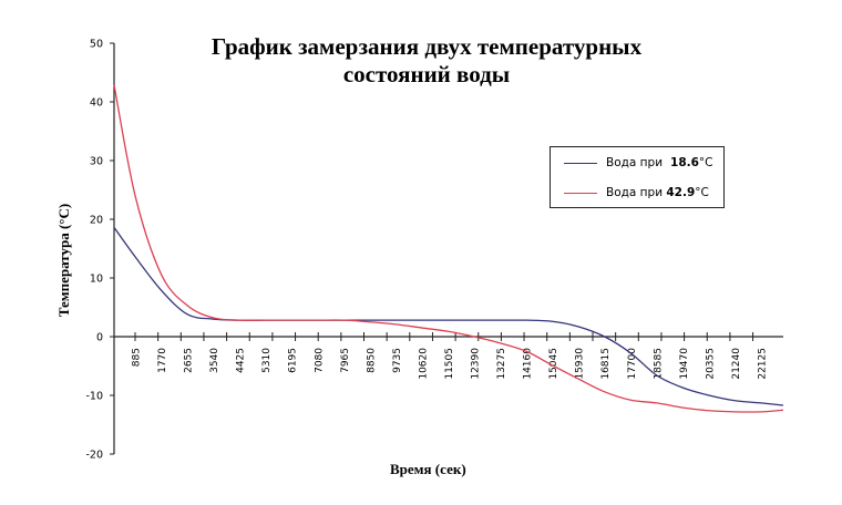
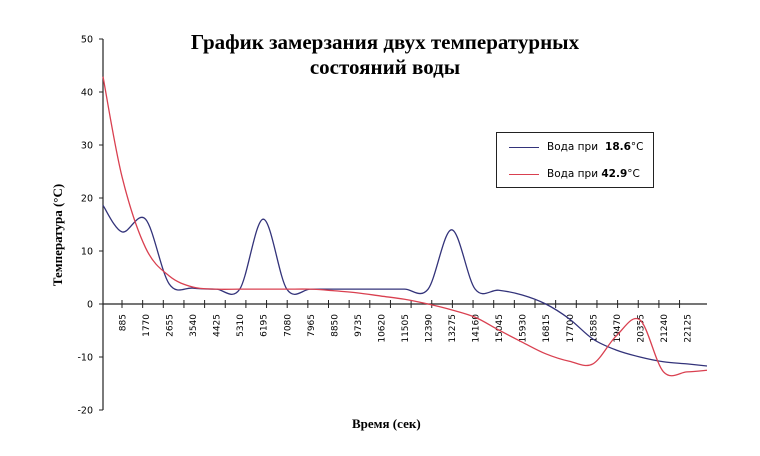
Вода при 18.6°C/1770: 8 -> 16
Вода при 18.6°C/6195: 3 -> 16
Вода при 18.6°C/13275: 3 -> 14
Вода при 42.9°C/19470: -12 -> -6
Вода при 42.9°C/20355: -13 -> -3
